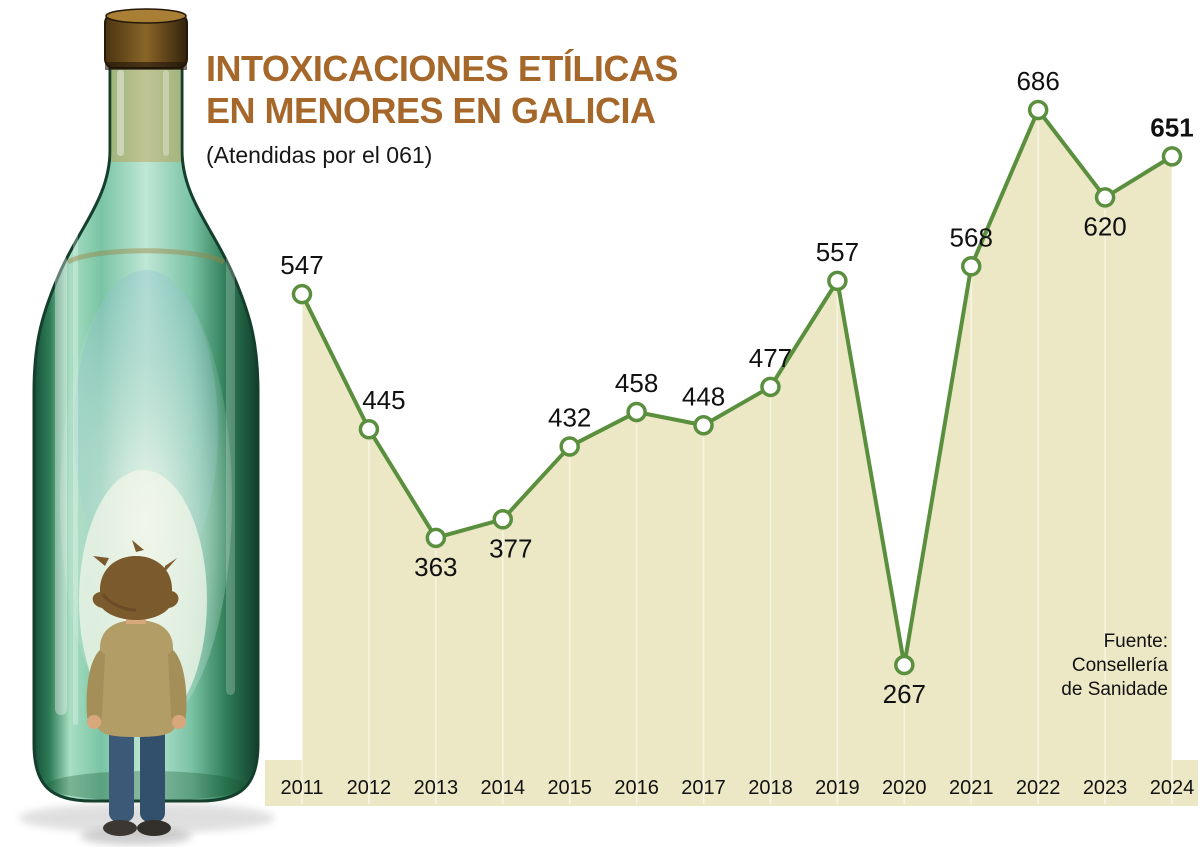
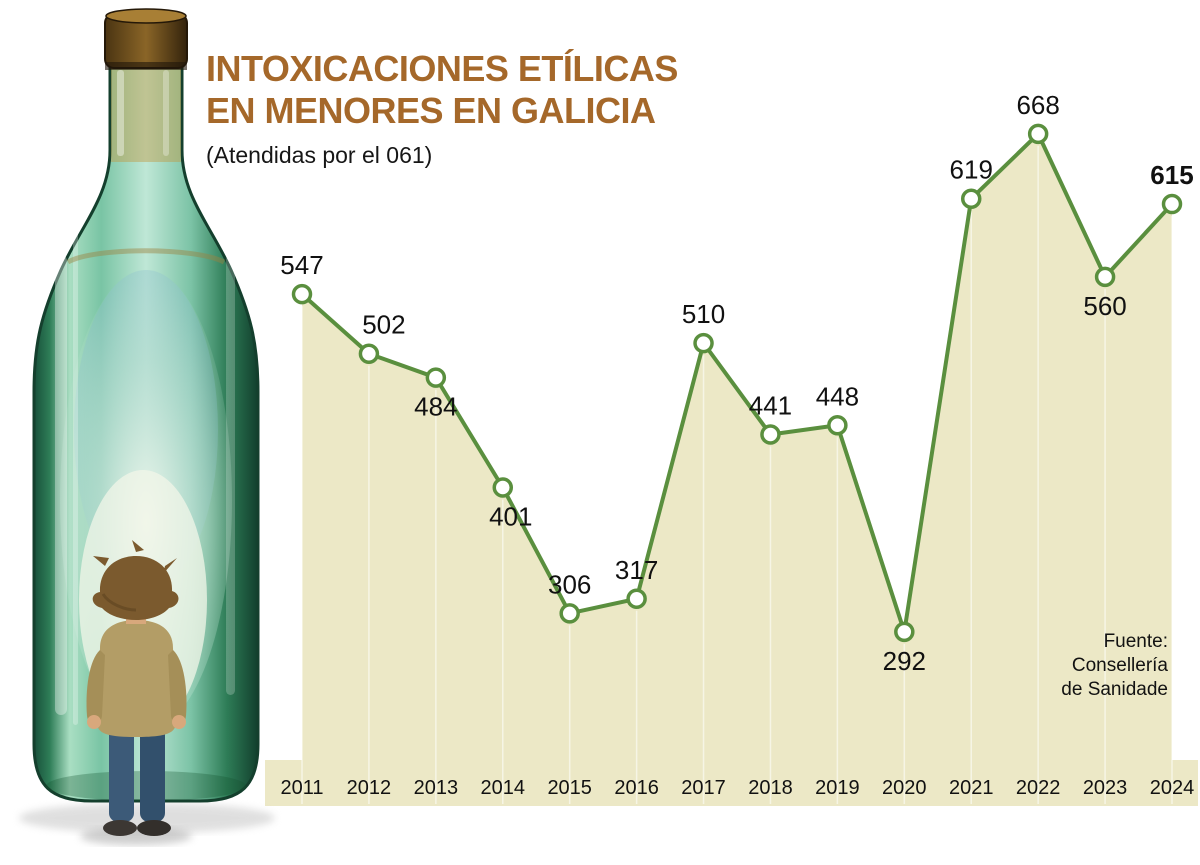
2012: 445 -> 502
2013: 363 -> 484
2014: 377 -> 401
2015: 432 -> 306
2016: 458 -> 317
2017: 448 -> 510
2018: 477 -> 441
2019: 557 -> 448
2020: 267 -> 292
2021: 568 -> 619
2022: 686 -> 668
2023: 620 -> 560
2024: 651 -> 615
